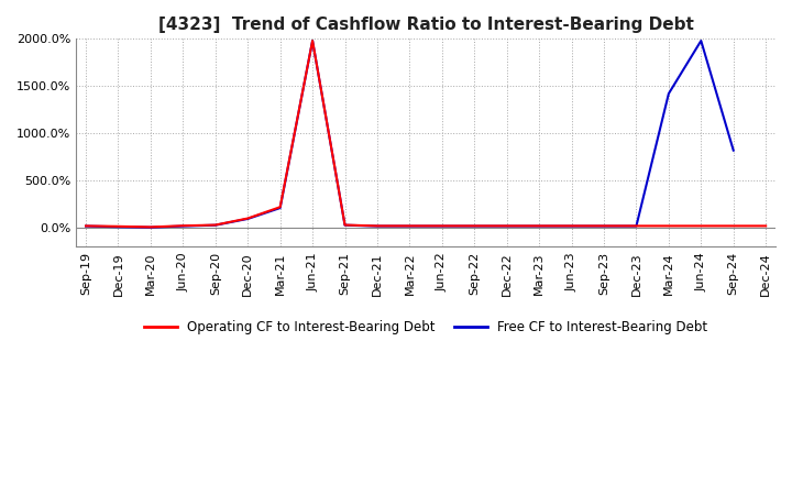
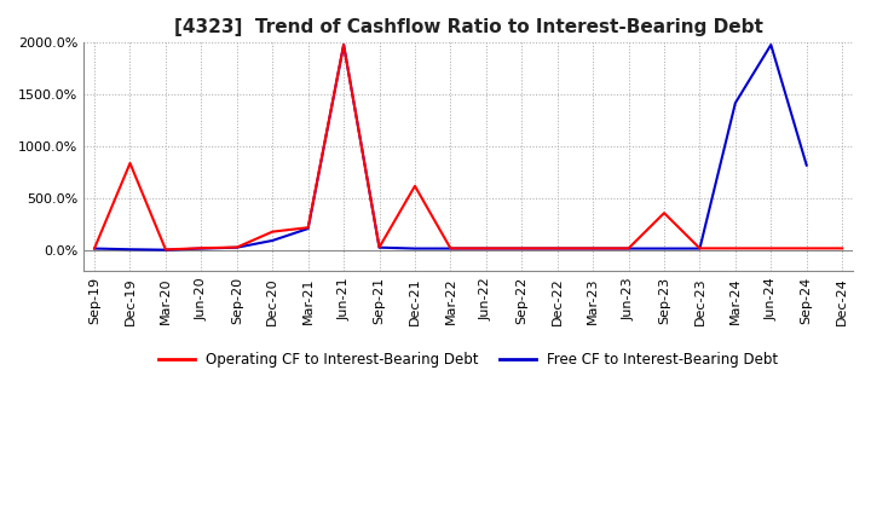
Operating CF to Interest-Bearing Debt/Dec-19: 20% -> 840%
Operating CF to Interest-Bearing Debt/Dec-20: 100% -> 180%
Operating CF to Interest-Bearing Debt/Dec-21: 20% -> 620%
Operating CF to Interest-Bearing Debt/Sep-23: 20% -> 360%
